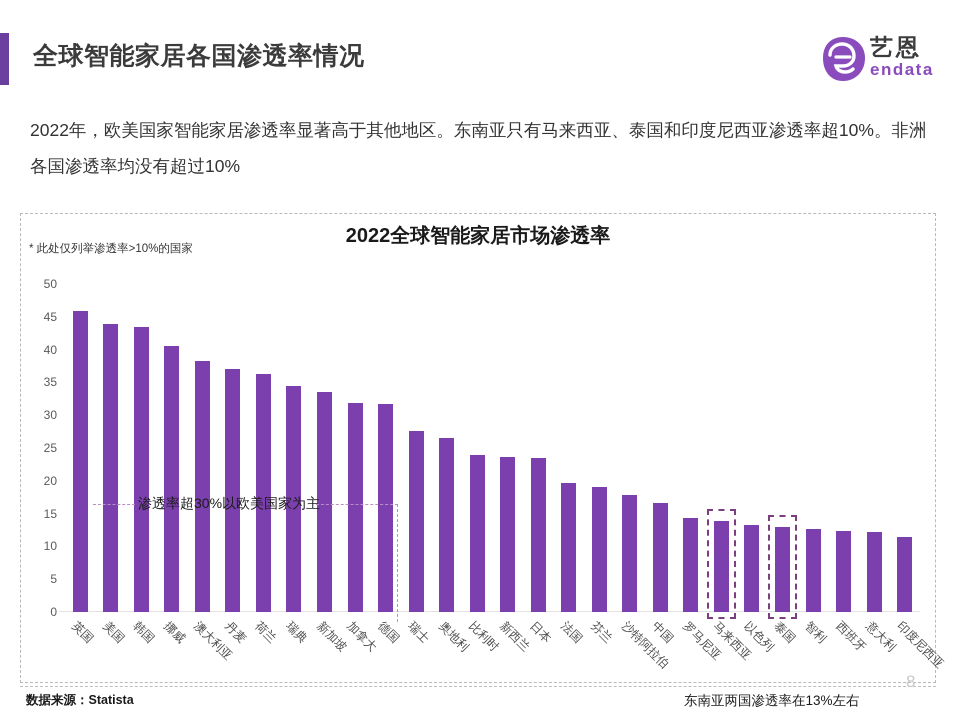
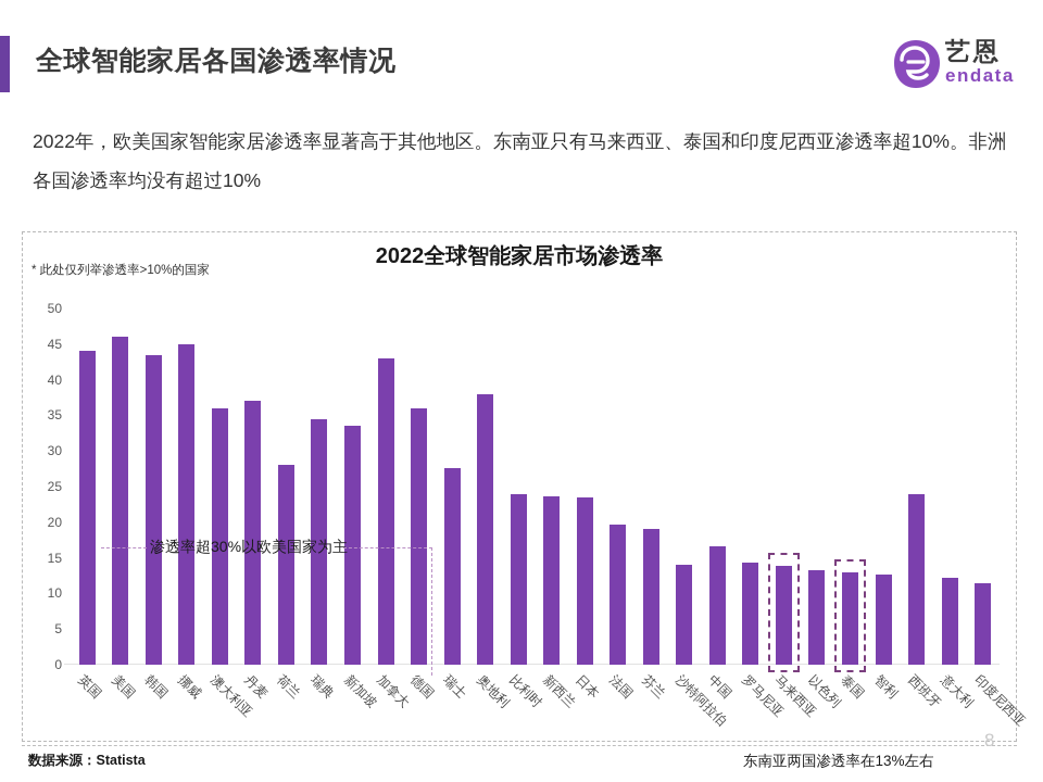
英国: 46 -> 44
美国: 44 -> 46
挪威: 41 -> 45
澳大利亚: 38 -> 36
荷兰: 36 -> 28
加拿大: 32 -> 43
德国: 32 -> 36
奥地利: 26 -> 38
沙特阿拉伯: 18 -> 14
西班牙: 12 -> 24
